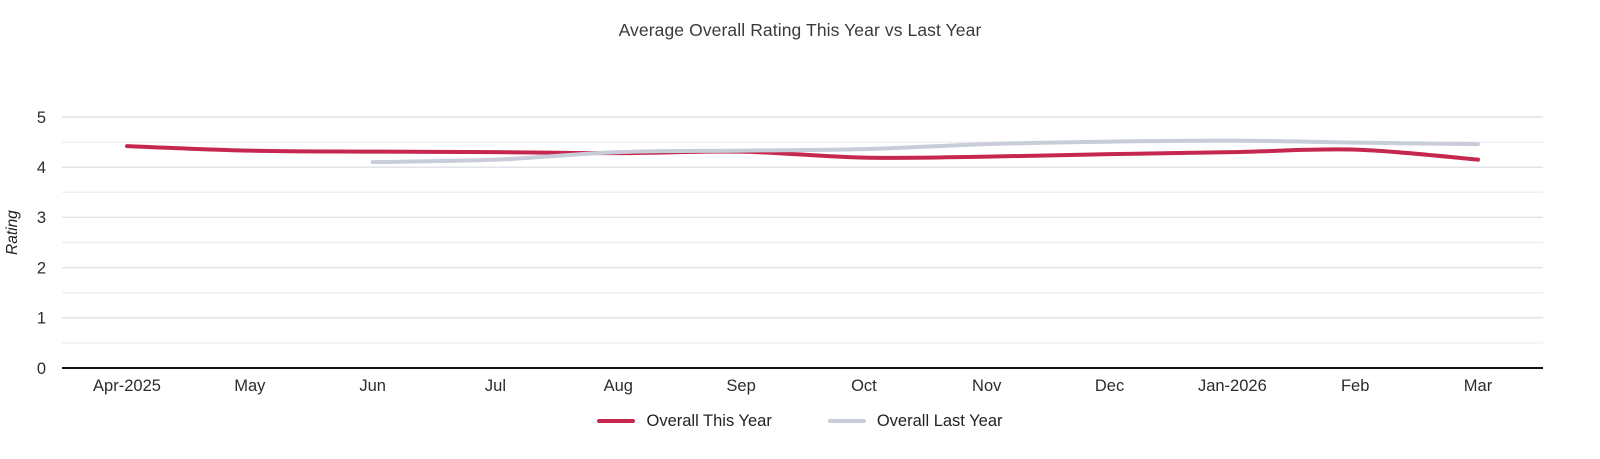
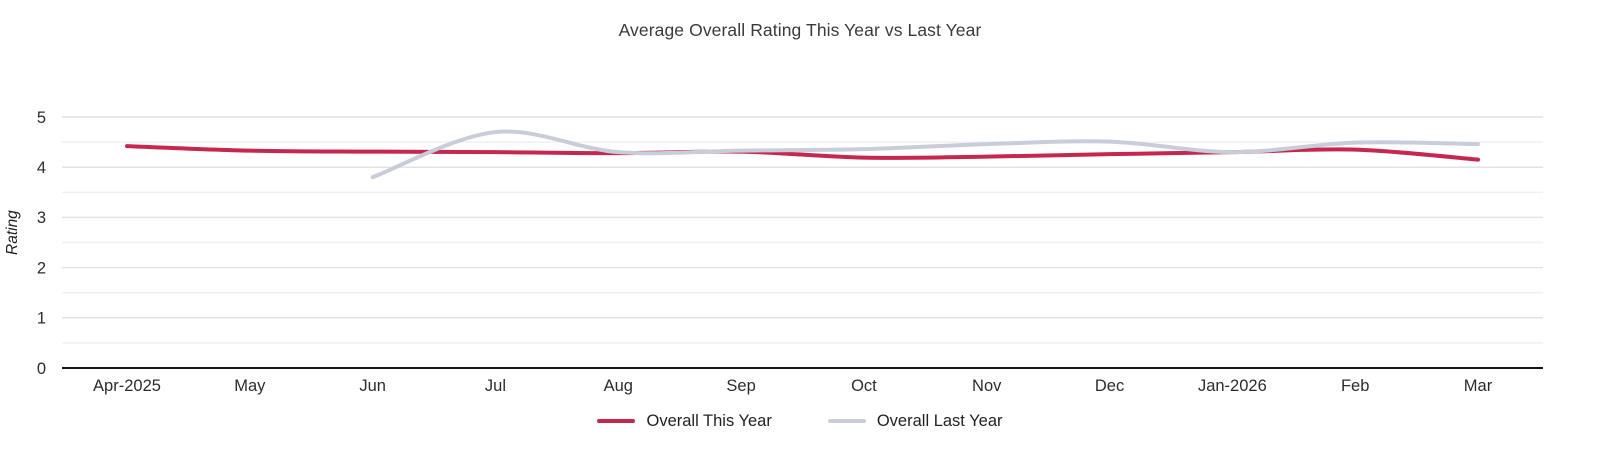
Overall Last Year/Jun: 4.1 -> 3.8
Overall Last Year/Jul: 4.2 -> 4.7
Overall Last Year/Jan-2026: 4.5 -> 4.3
